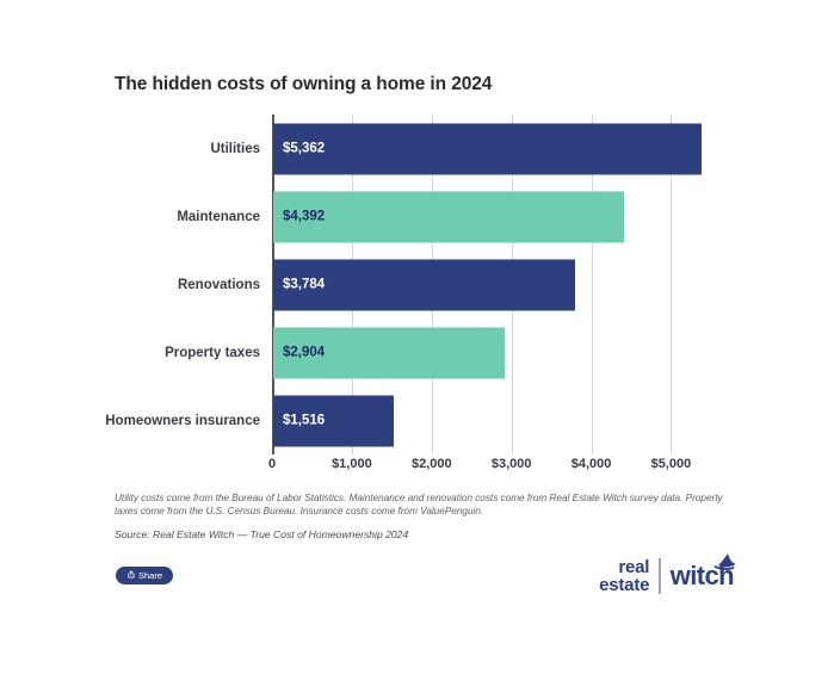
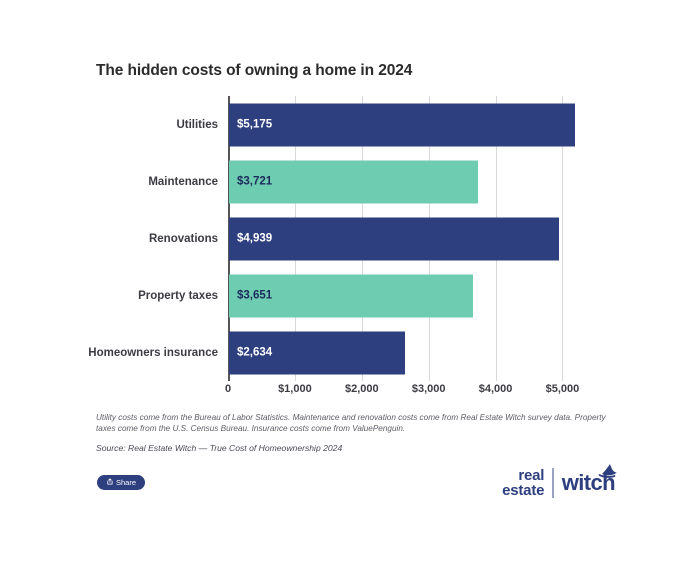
Utilities: $5,362 -> $5,175
Maintenance: $4,392 -> $3,721
Renovations: $3,784 -> $4,939
Property taxes: $2,904 -> $3,651
Homeowners insurance: $1,516 -> $2,634
